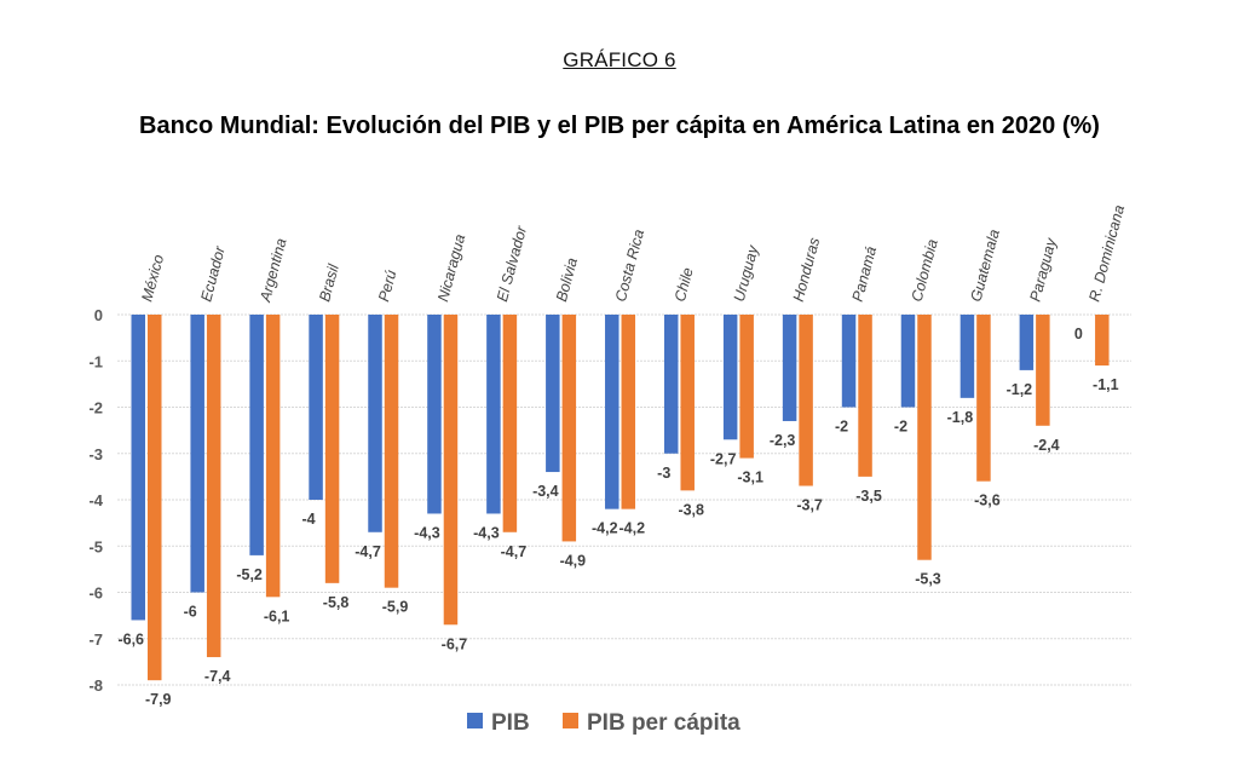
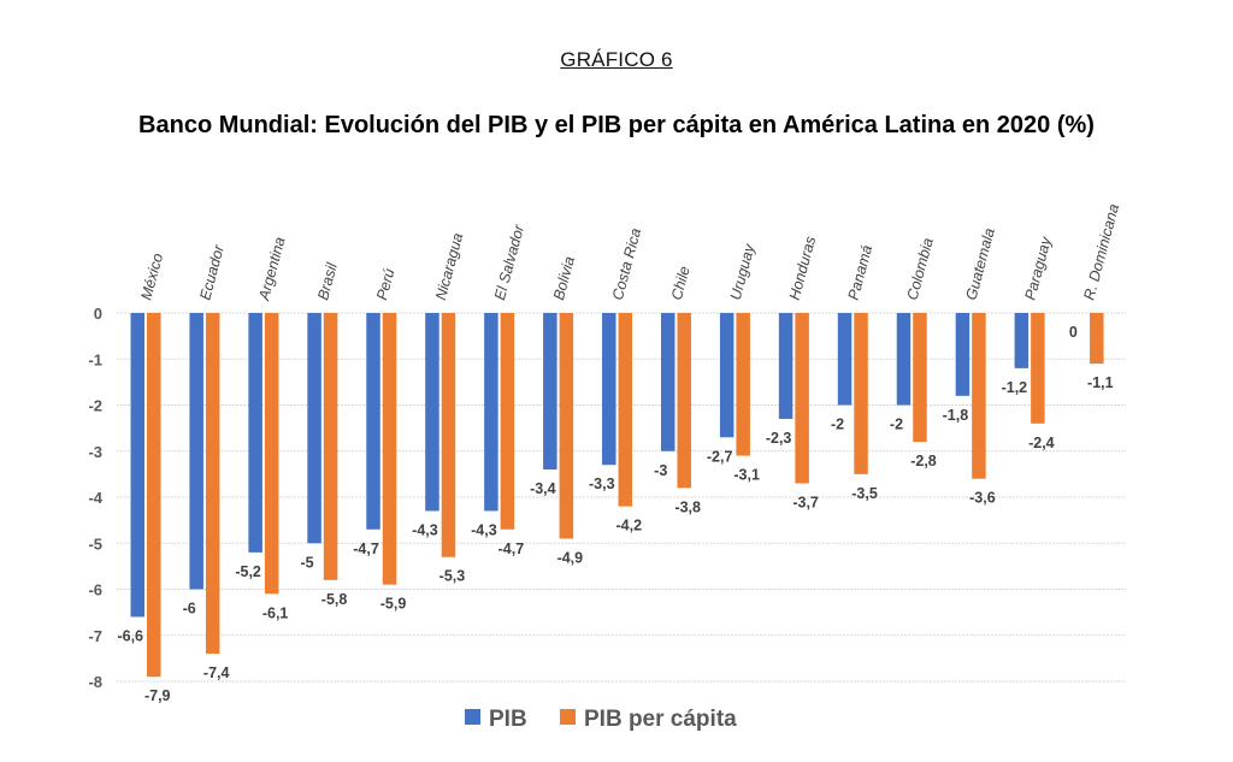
PIB/Brasil: -4 -> -5
PIB per cápita/Nicaragua: -6,7 -> -5,3
PIB/Costa Rica: -4,2 -> -3,3
PIB per cápita/Colombia: -5,3 -> -2,8
